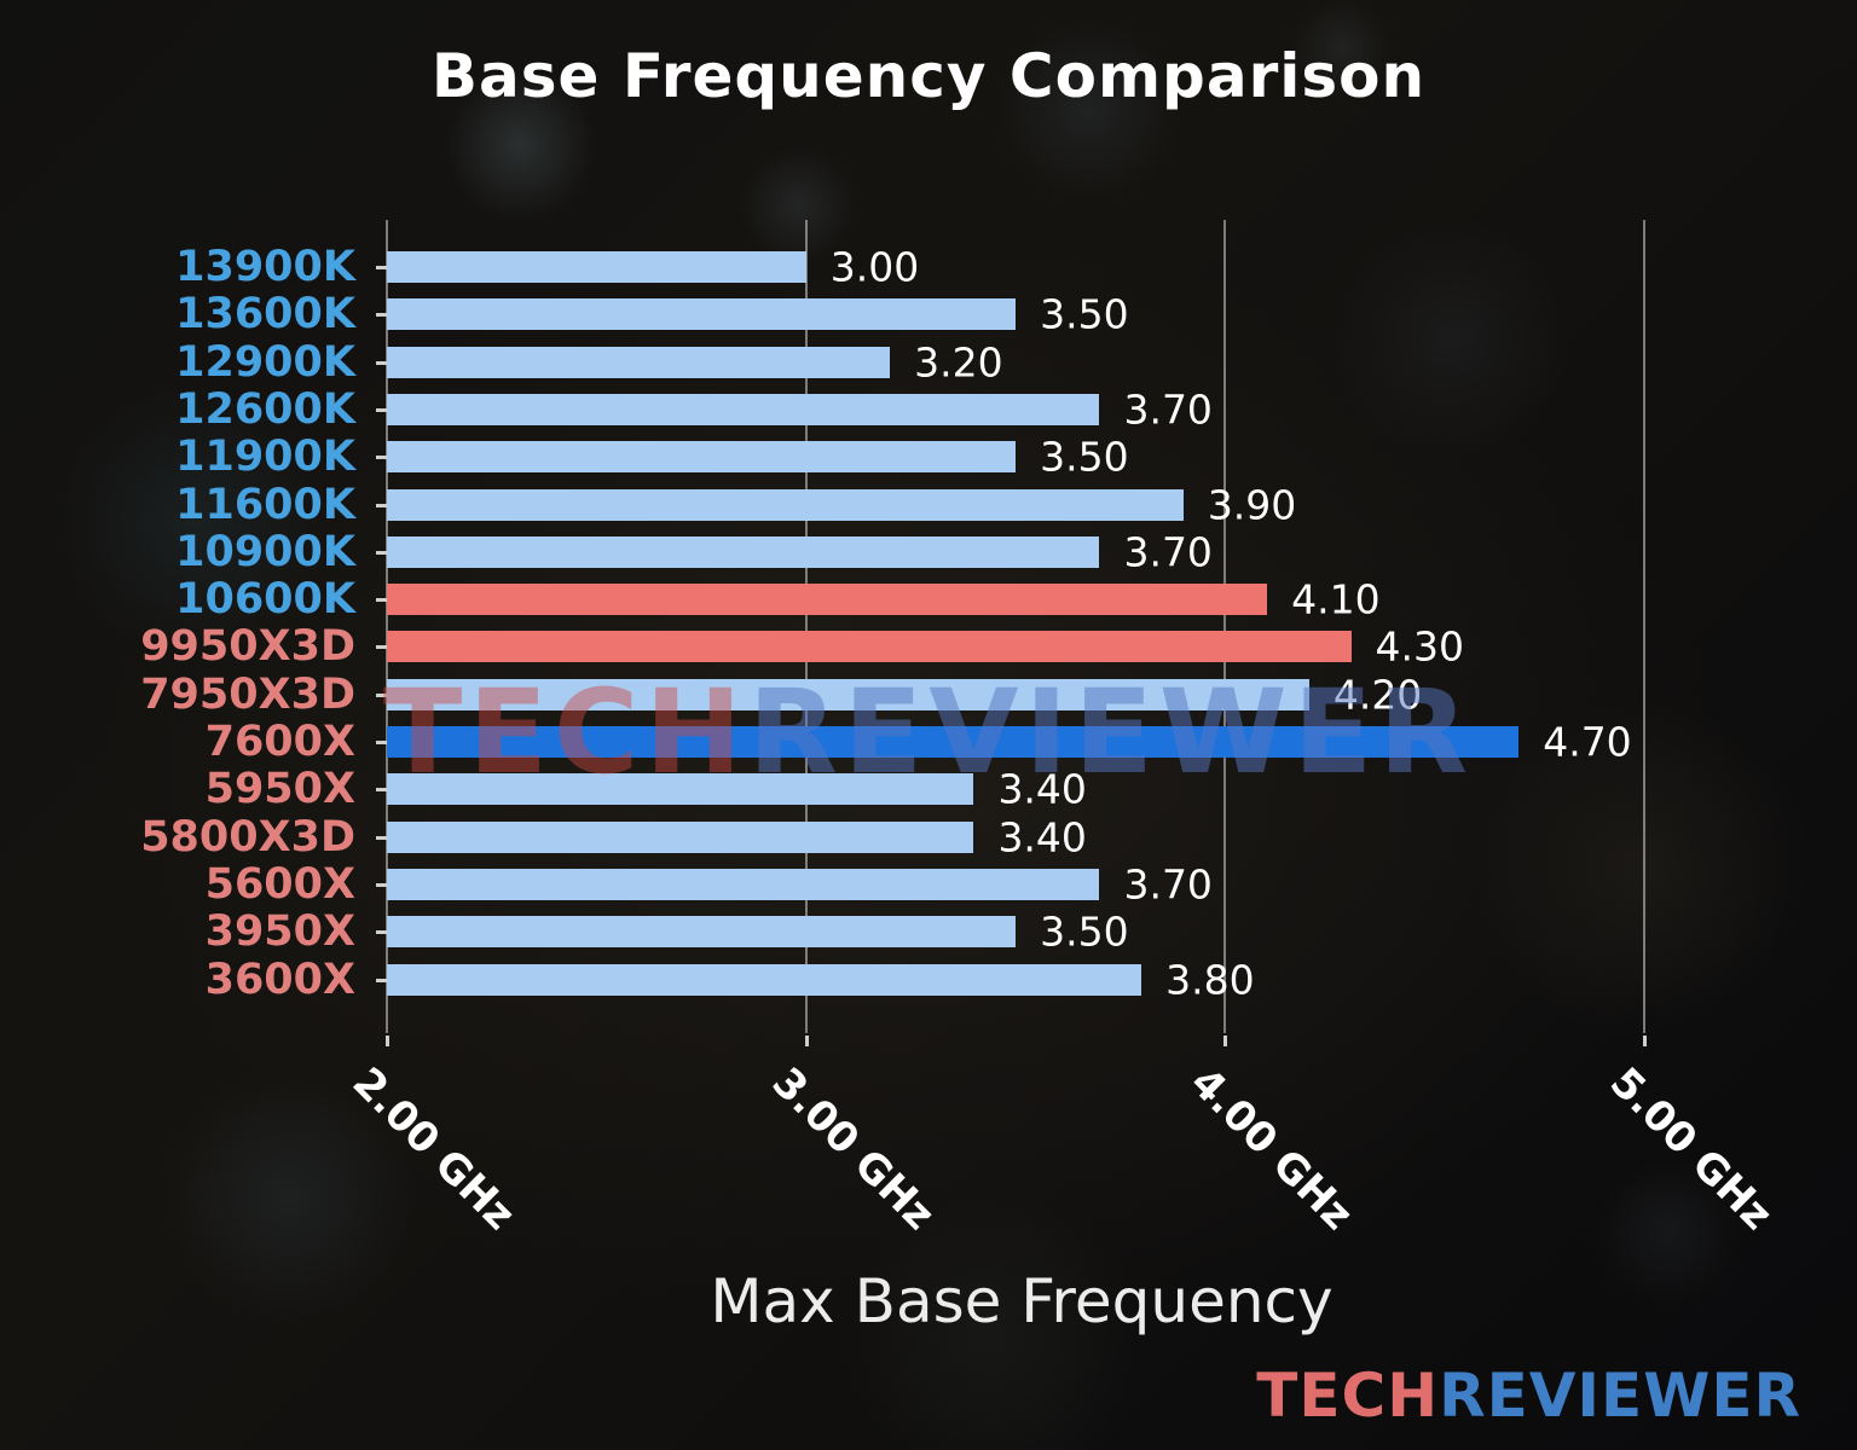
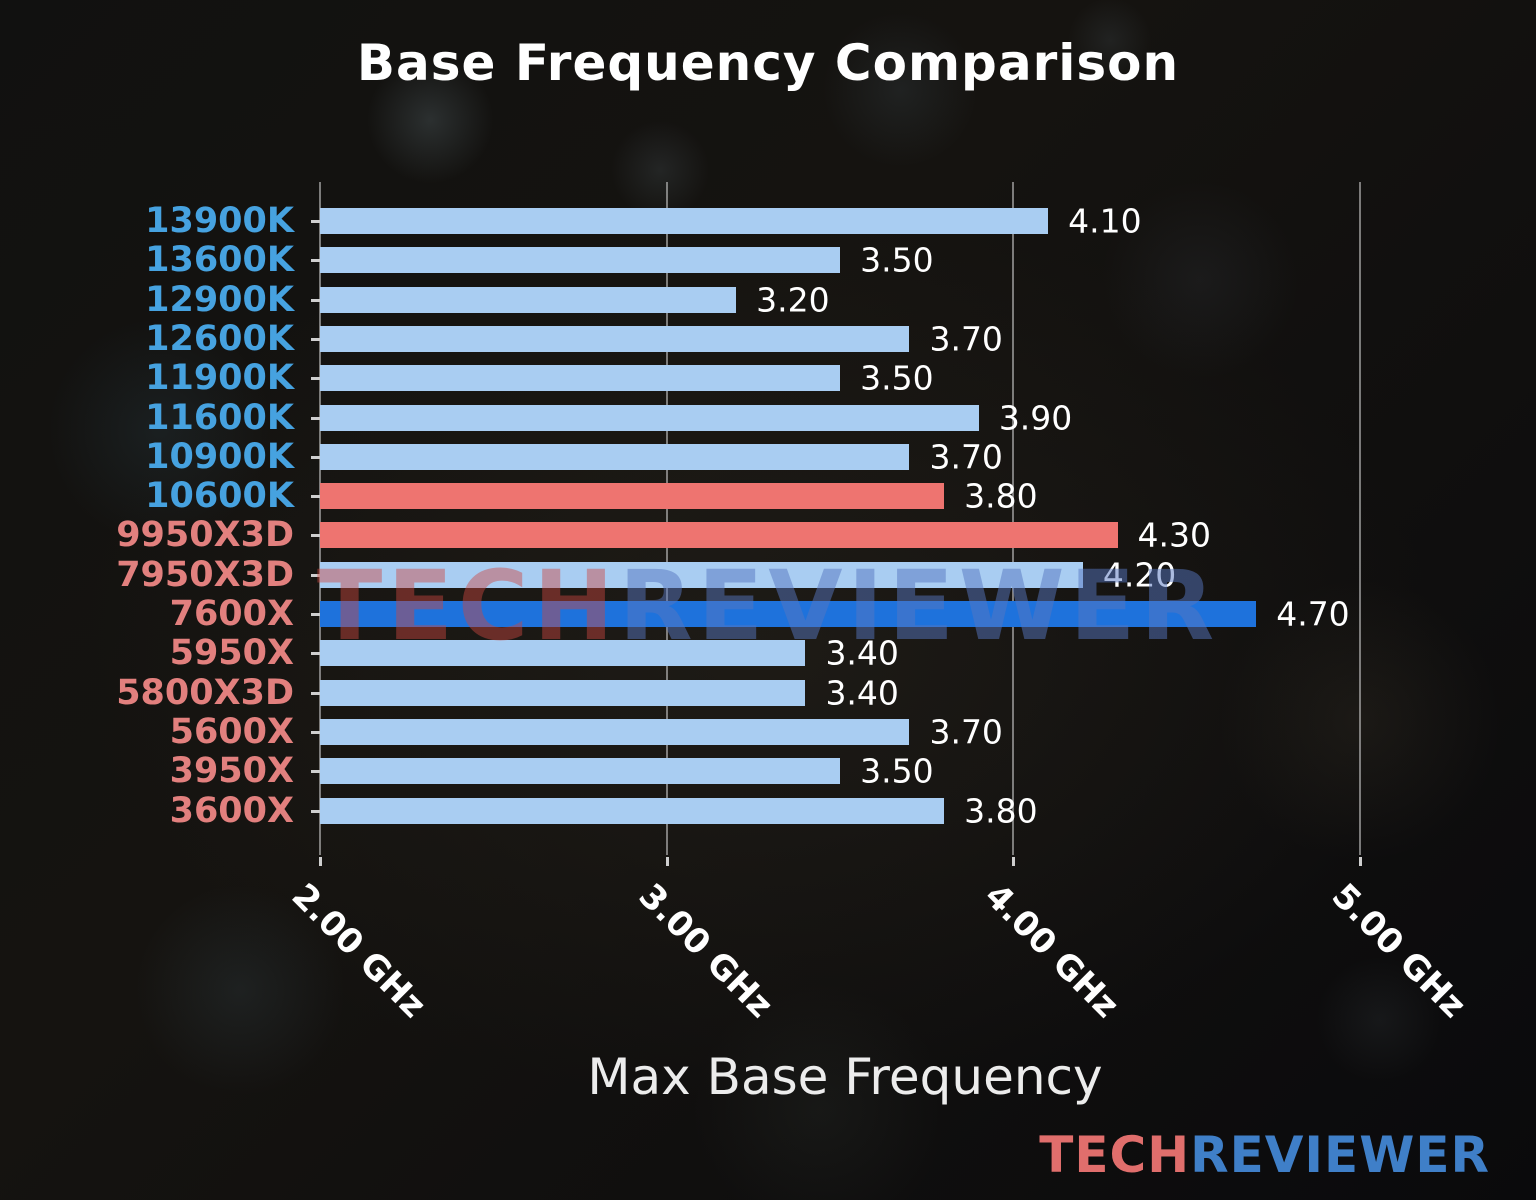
13900K: 3.00 -> 4.10
10600K: 4.10 -> 3.80
